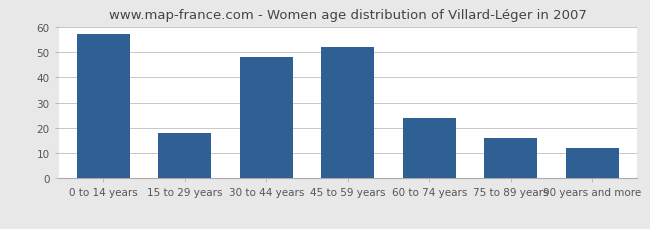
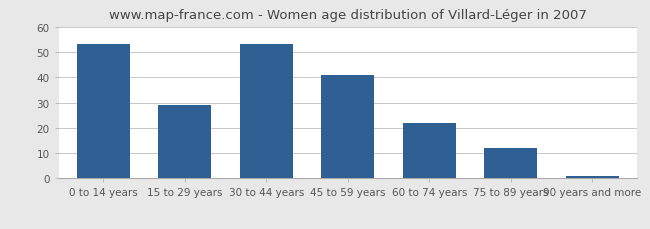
0 to 14 years: 57 -> 53
15 to 29 years: 18 -> 29
30 to 44 years: 48 -> 53
45 to 59 years: 52 -> 41
60 to 74 years: 24 -> 22
75 to 89 years: 16 -> 12
90 years and more: 12 -> 1
